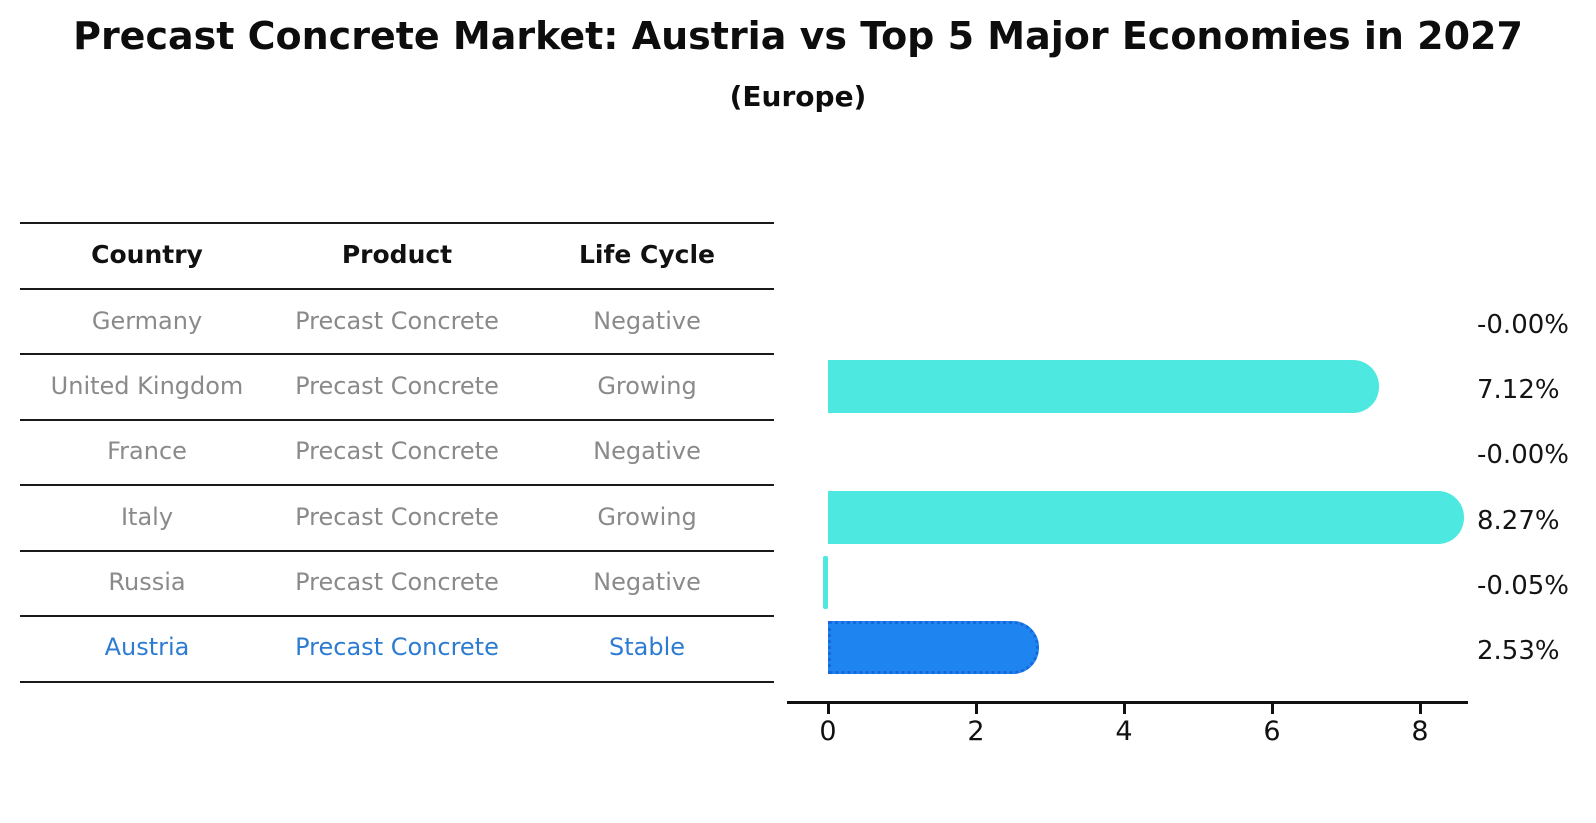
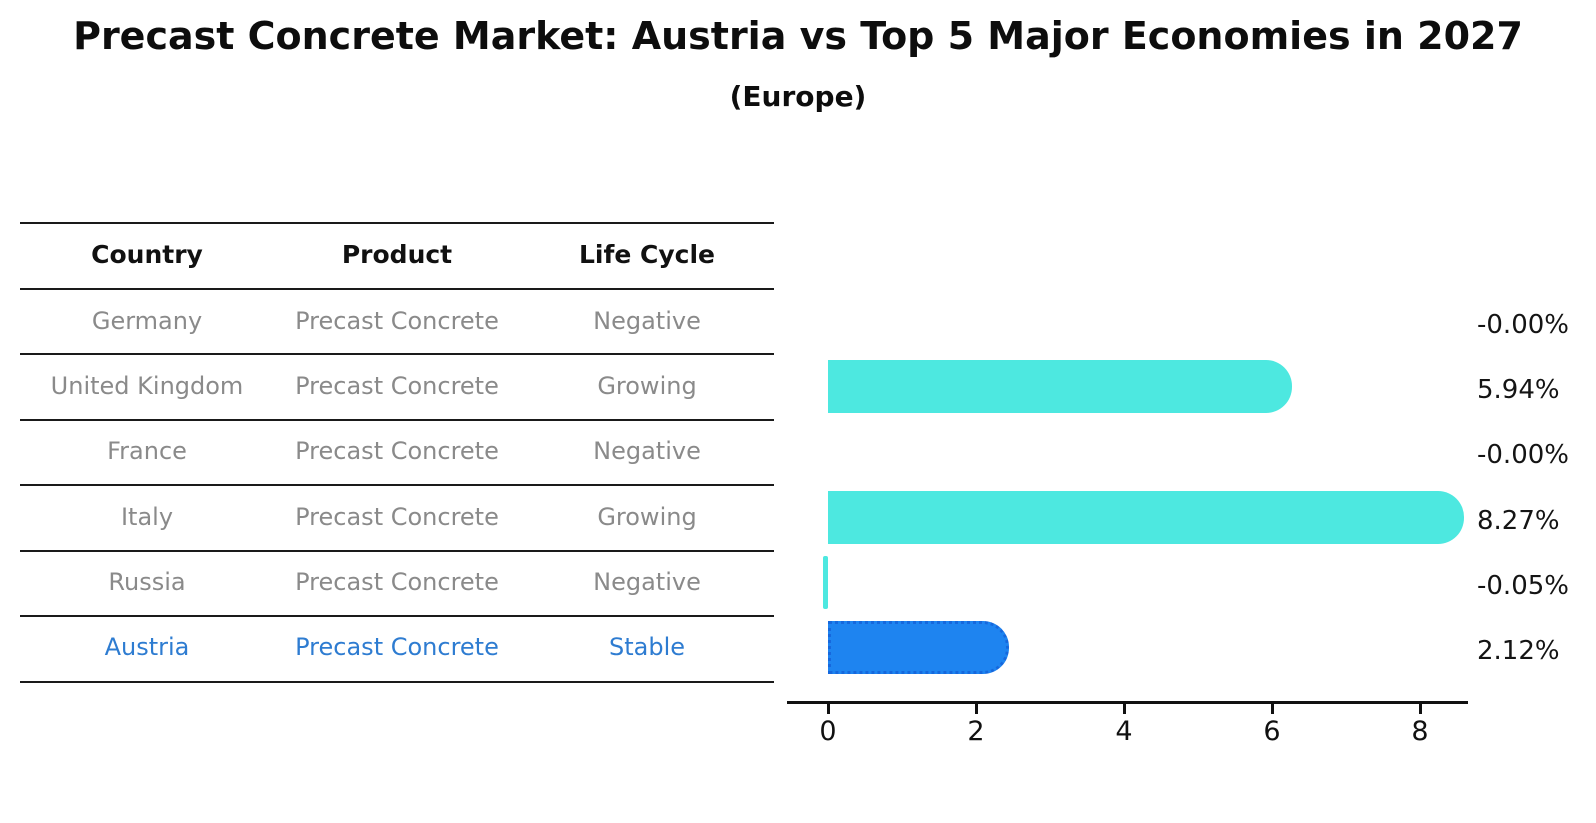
United Kingdom: 7.12% -> 5.94%
Austria: 2.53% -> 2.12%
